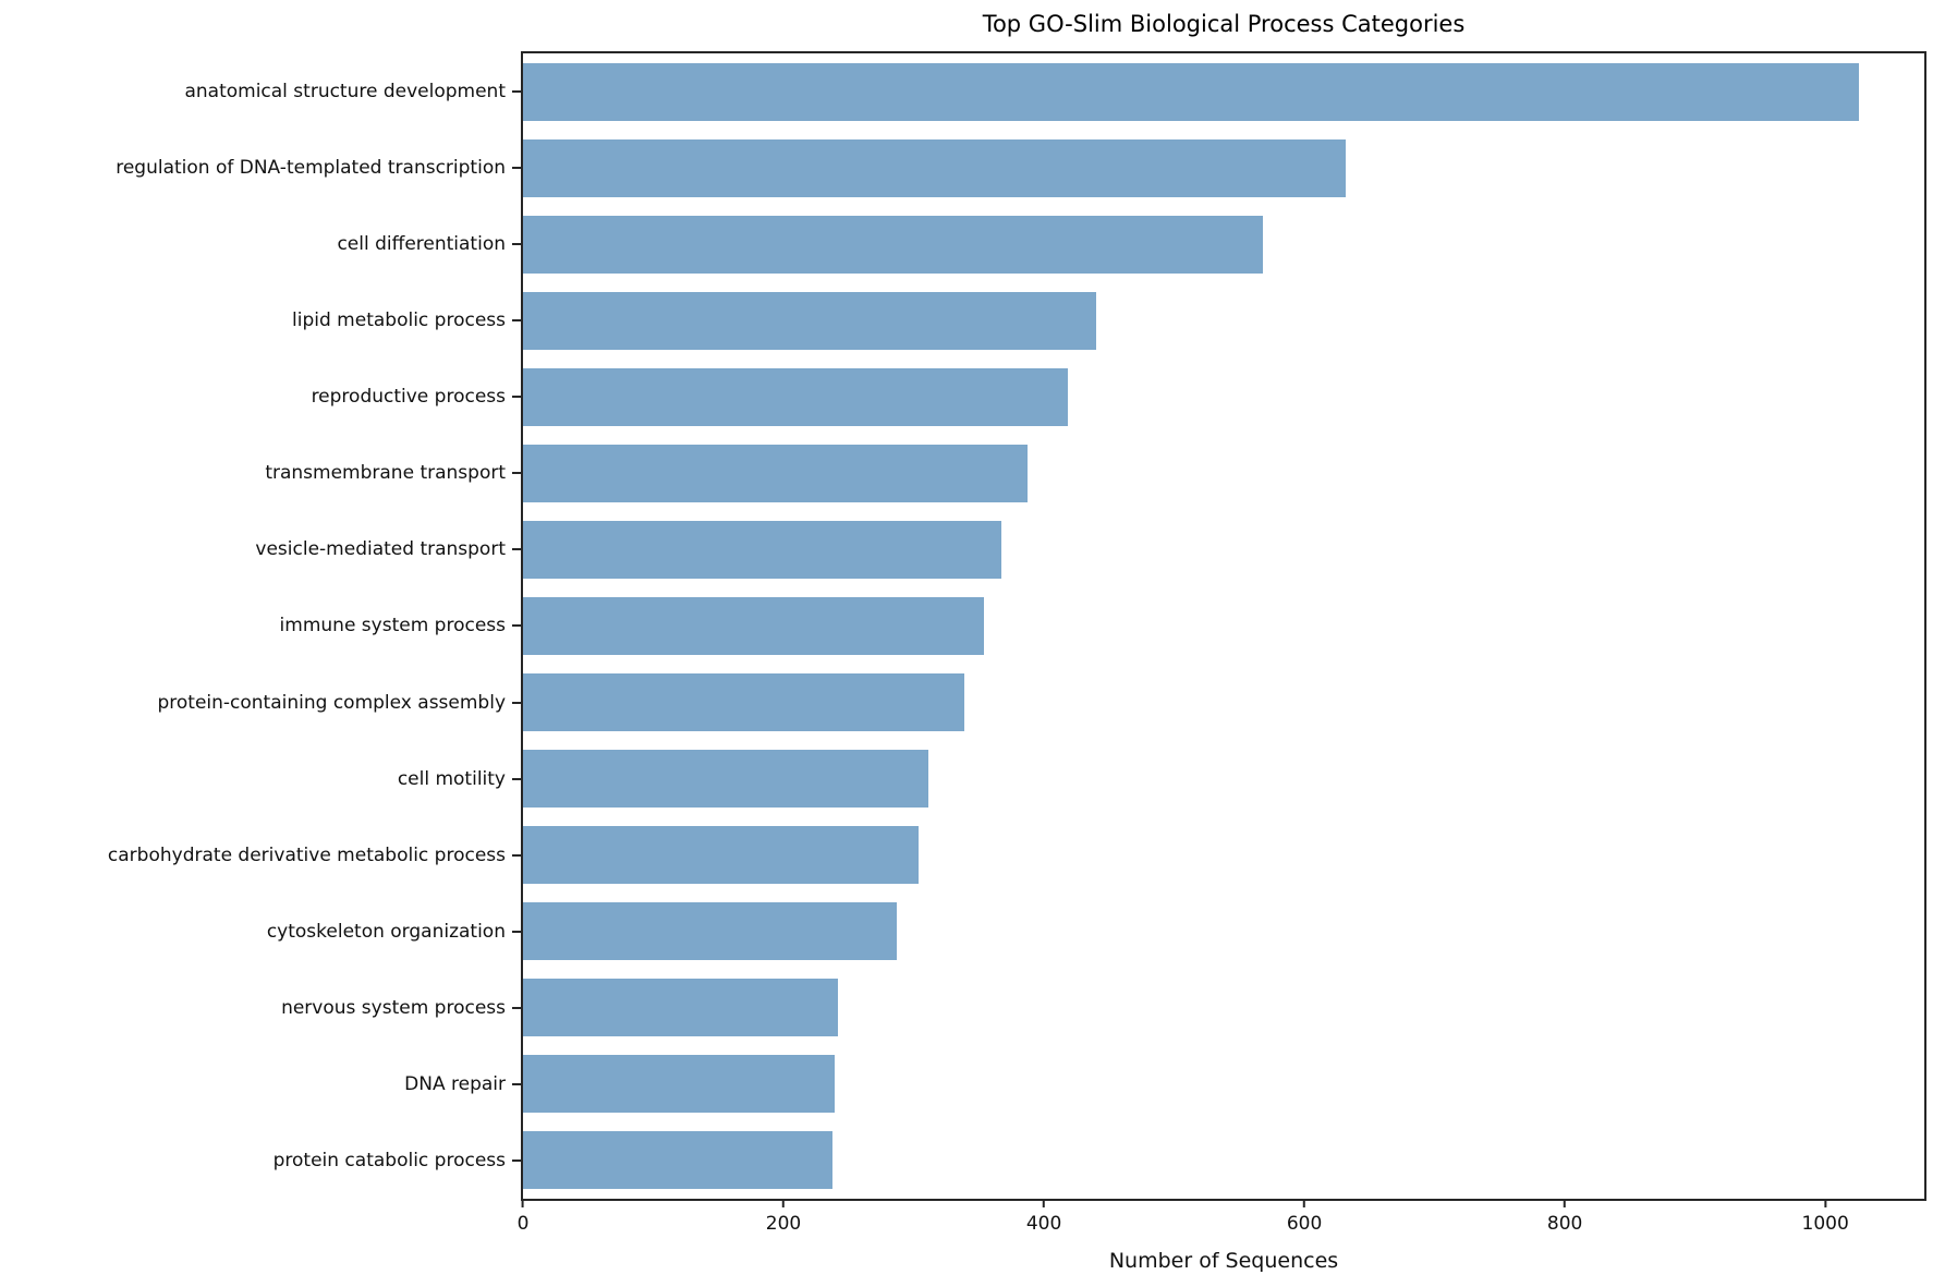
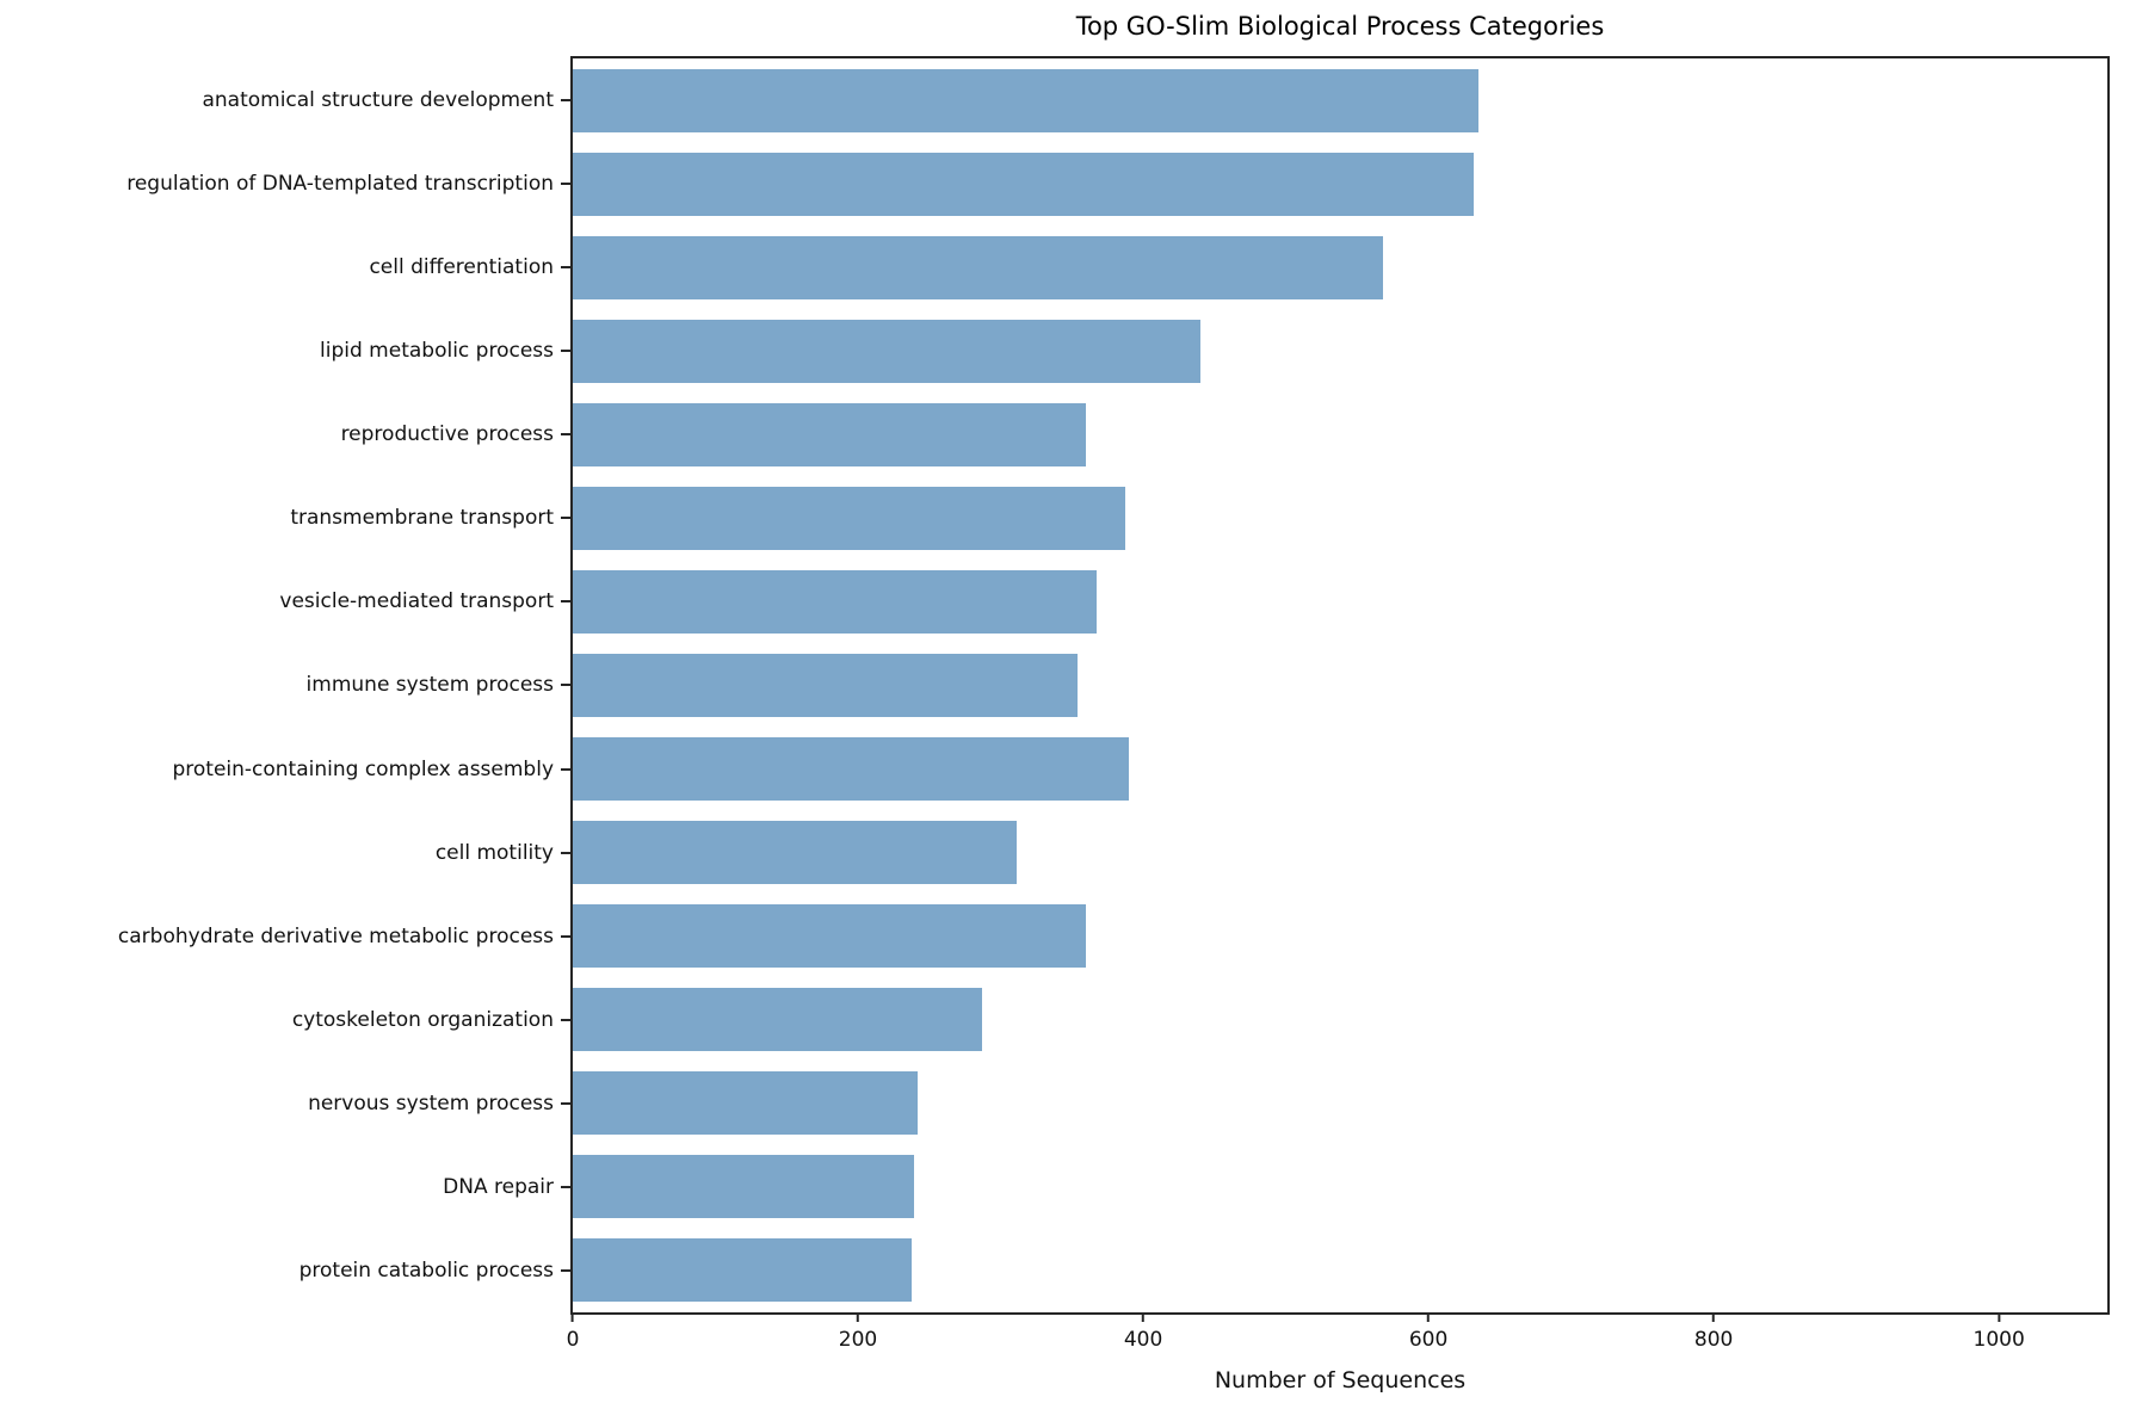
anatomical structure development: 1026 -> 635
reproductive process: 418 -> 360
protein-containing complex assembly: 339 -> 390
carbohydrate derivative metabolic process: 304 -> 360
